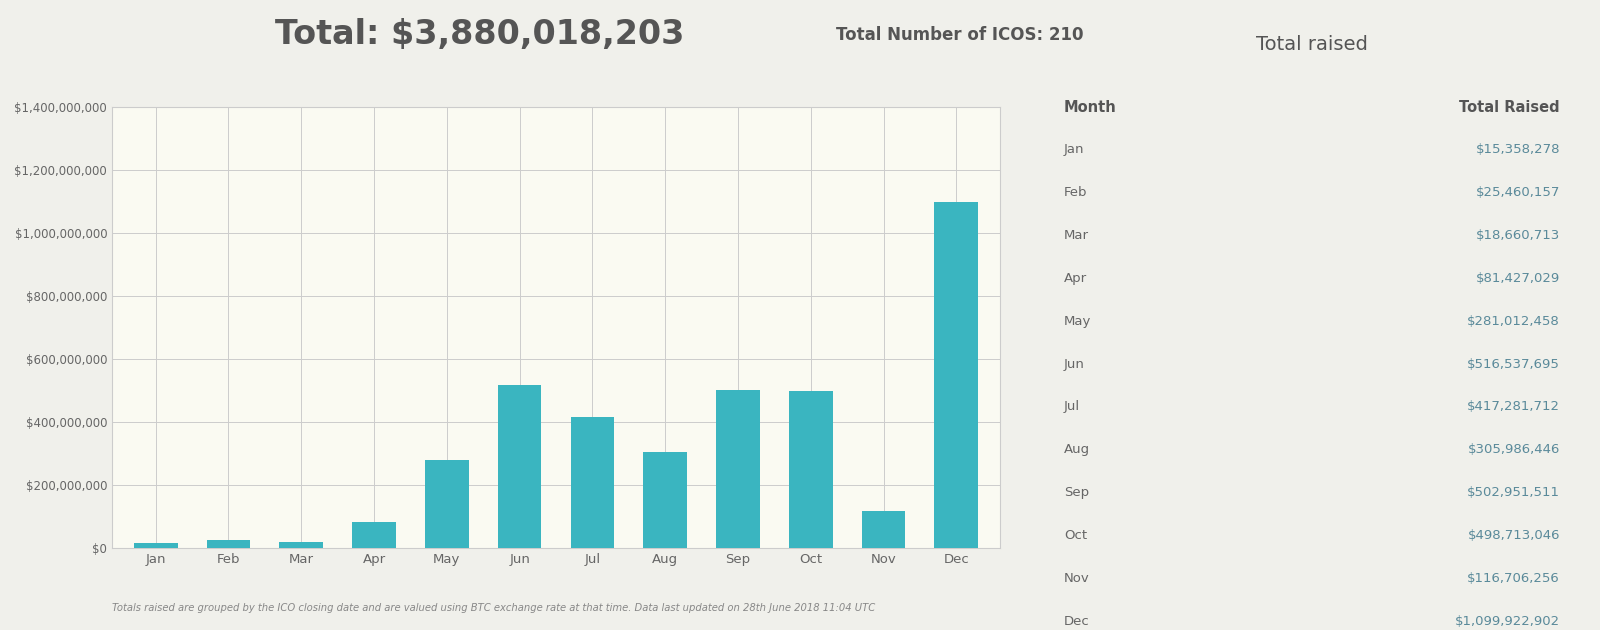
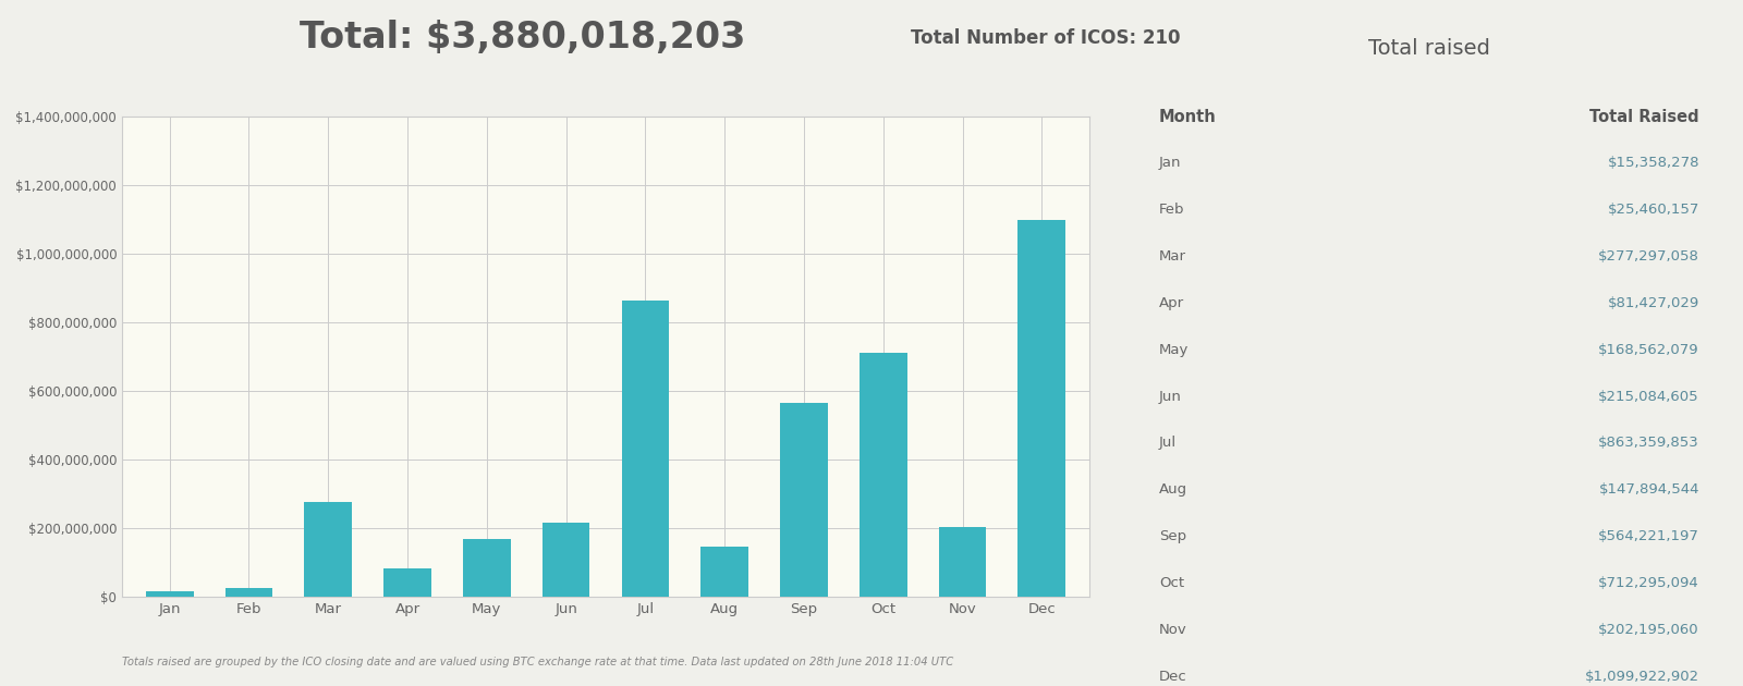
Mar: $18,660,713 -> $277,297,058
May: $281,012,458 -> $168,562,079
Jun: $516,537,695 -> $215,084,605
Jul: $417,281,712 -> $863,359,853
Aug: $305,986,446 -> $147,894,544
Sep: $502,951,511 -> $564,221,197
Oct: $498,713,046 -> $712,295,094
Nov: $116,706,256 -> $202,195,060
